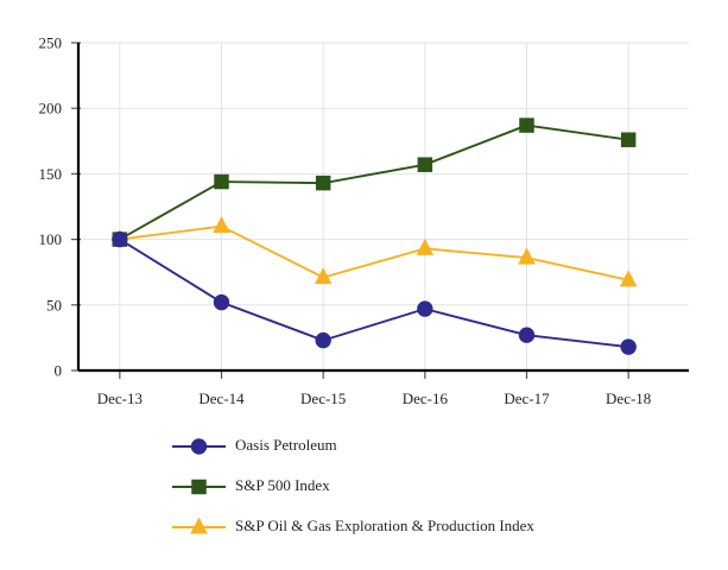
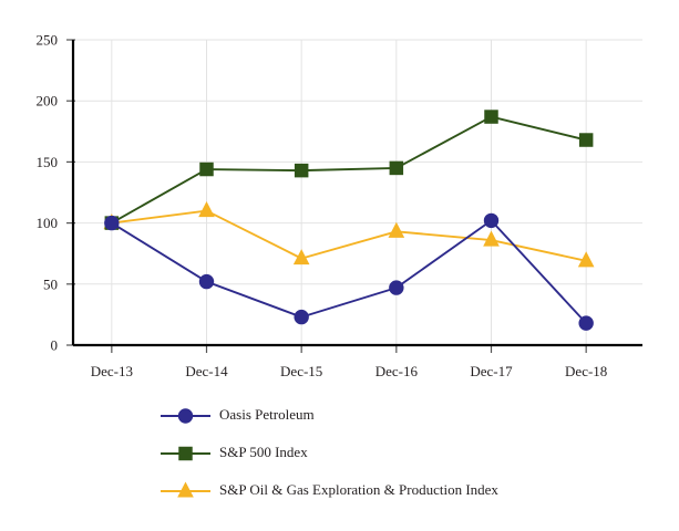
S&P 500 Index/Dec-16: 157 -> 145
Oasis Petroleum/Dec-17: 27 -> 102
S&P 500 Index/Dec-18: 176 -> 168
